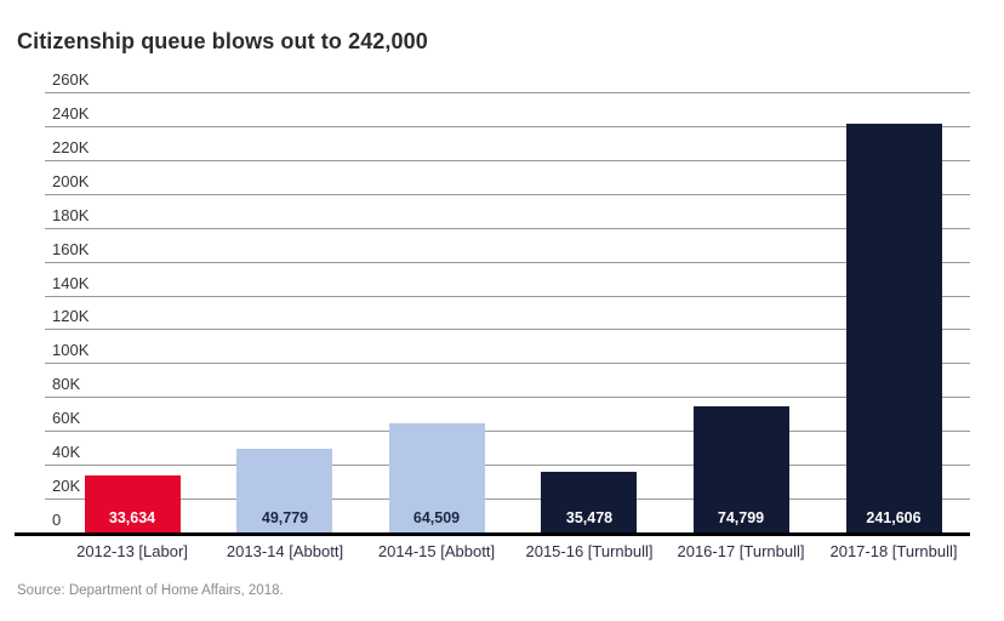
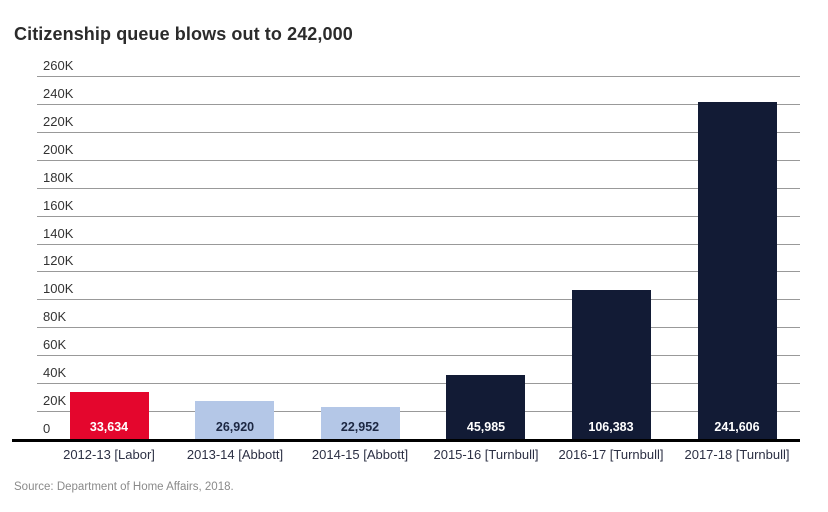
2013-14 [Abbott]: 49,779 -> 26,920
2014-15 [Abbott]: 64,509 -> 22,952
2015-16 [Turnbull]: 35,478 -> 45,985
2016-17 [Turnbull]: 74,799 -> 106,383
